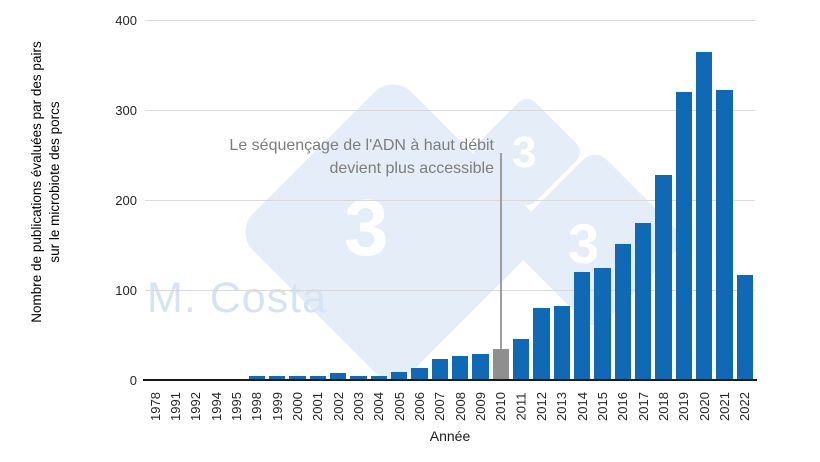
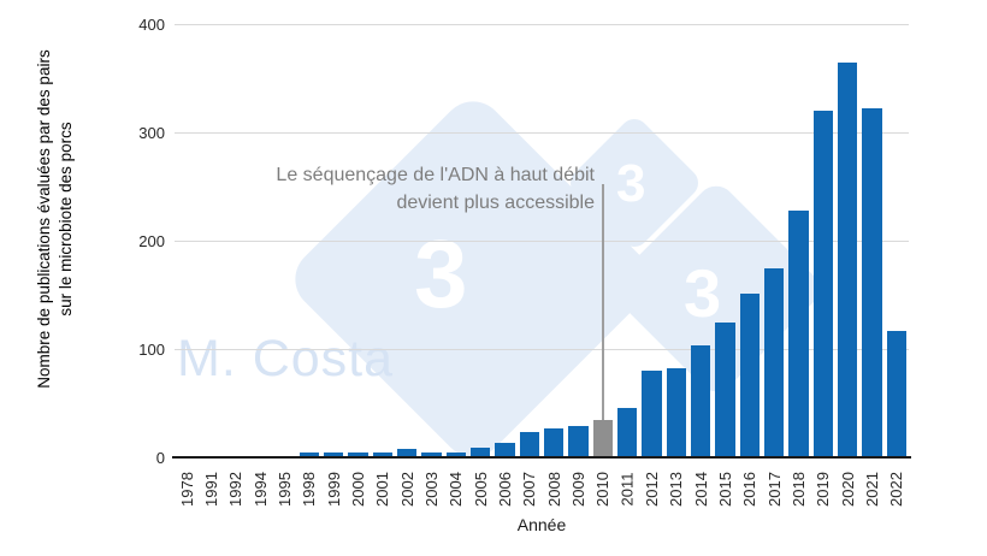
2014: 120 -> 100
